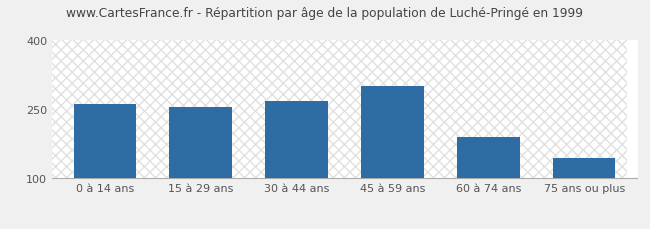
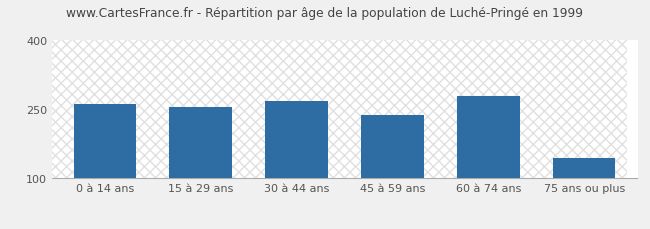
45 à 59 ans: 300 -> 238
60 à 74 ans: 190 -> 280
